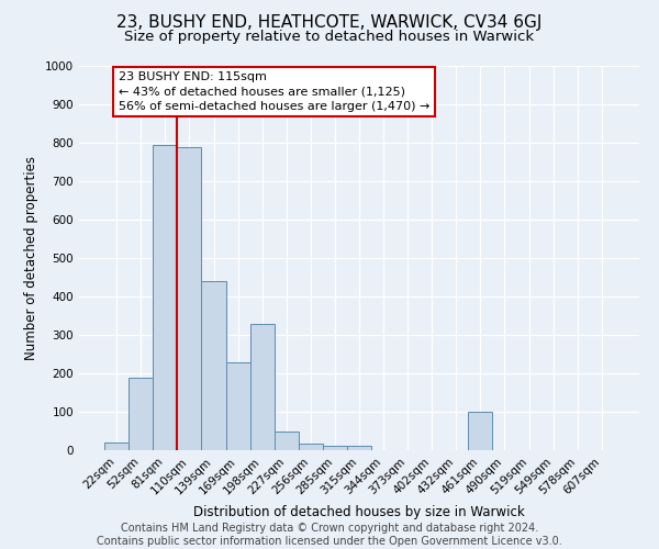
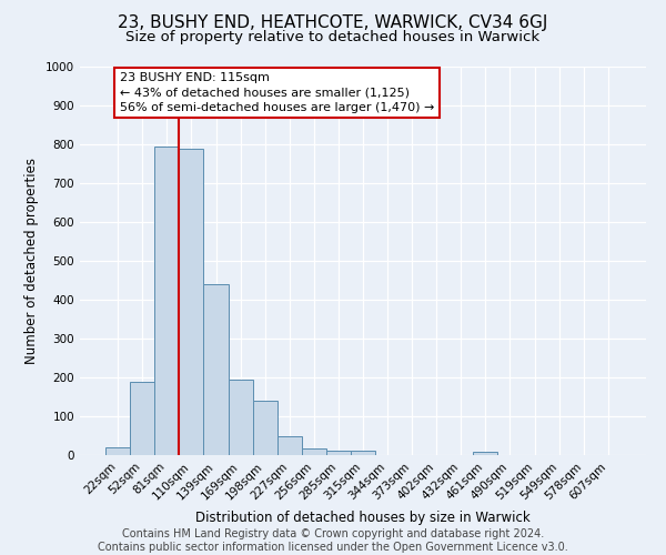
169sqm: 230 -> 195
198sqm: 330 -> 140
461sqm: 100 -> 10
